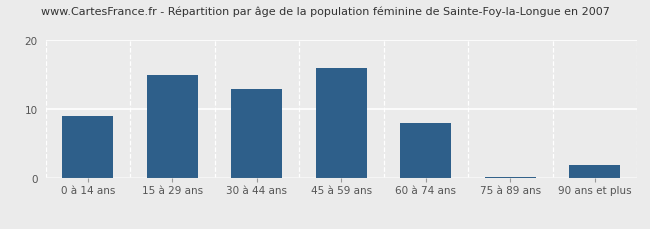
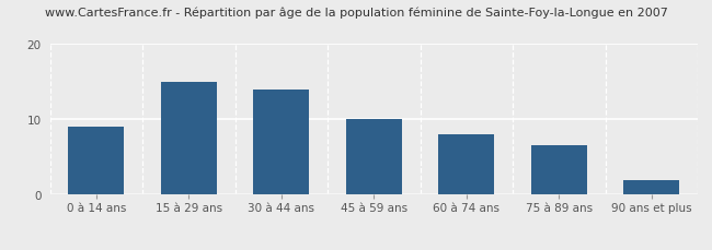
30 à 44 ans: 13.0 -> 14.0
45 à 59 ans: 16.0 -> 10.0
75 à 89 ans: 0.2 -> 6.6
